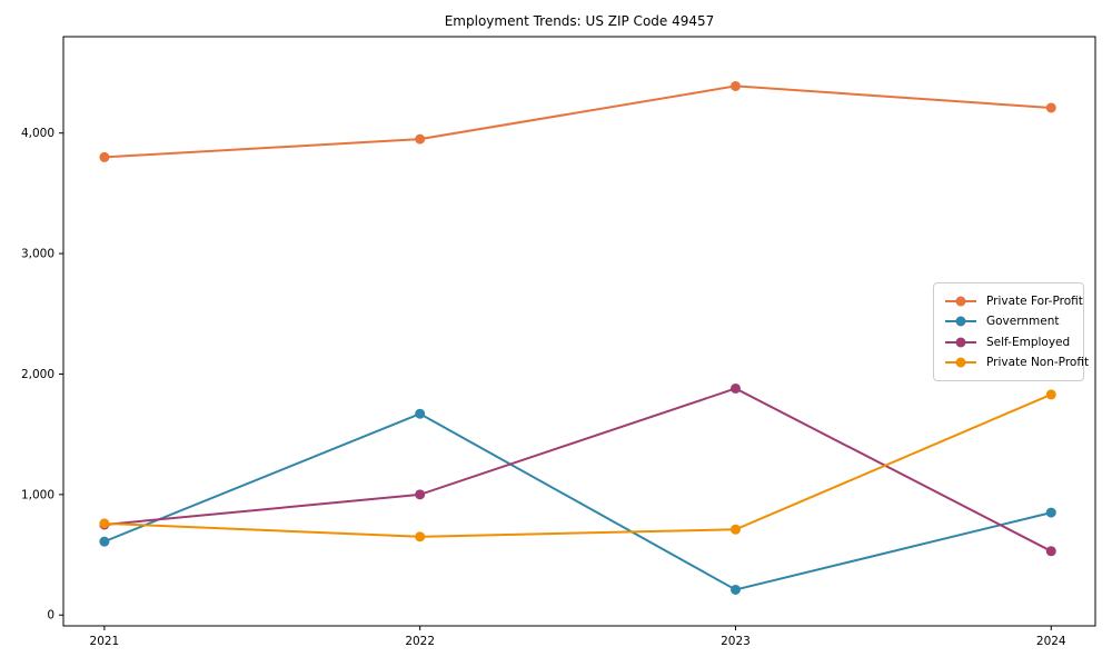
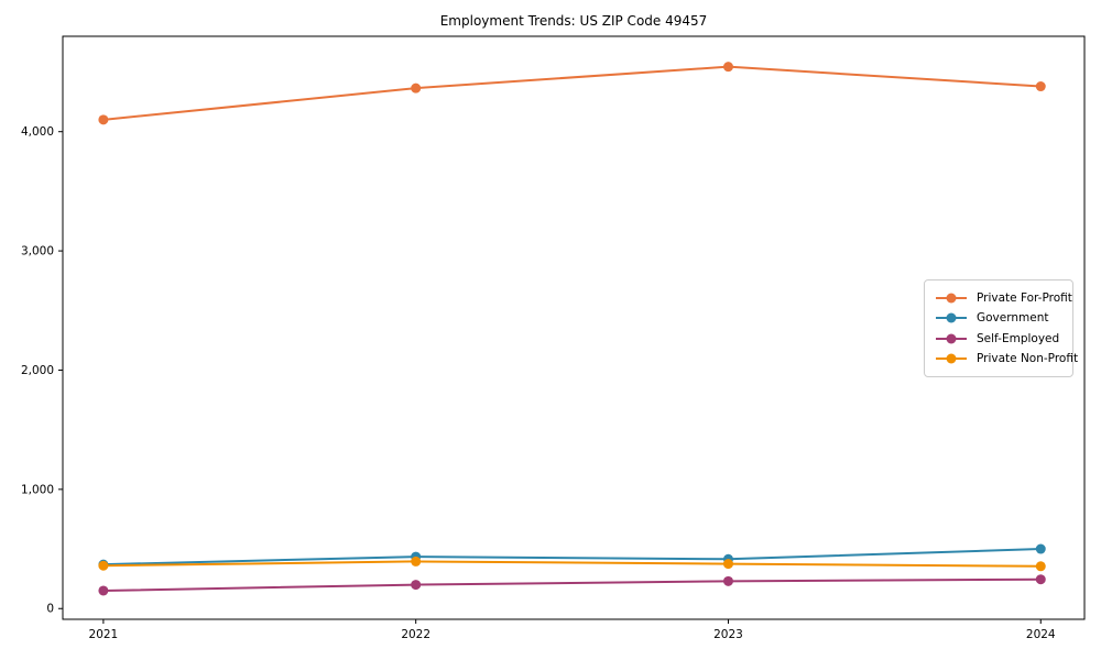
Private For-Profit/2021: 3800 -> 4100
Government/2021: 610 -> 370
Self-Employed/2021: 750 -> 150
Private Non-Profit/2021: 760 -> 360
Private For-Profit/2022: 3950 -> 4360
Government/2022: 1670 -> 440
Self-Employed/2022: 1000 -> 200
Private Non-Profit/2022: 650 -> 400
Private For-Profit/2023: 4390 -> 4540
Government/2023: 210 -> 420
Self-Employed/2023: 1880 -> 230
Private Non-Profit/2023: 710 -> 380
Private For-Profit/2024: 4210 -> 4380
Government/2024: 850 -> 500
Self-Employed/2024: 530 -> 240
Private Non-Profit/2024: 1830 -> 360
